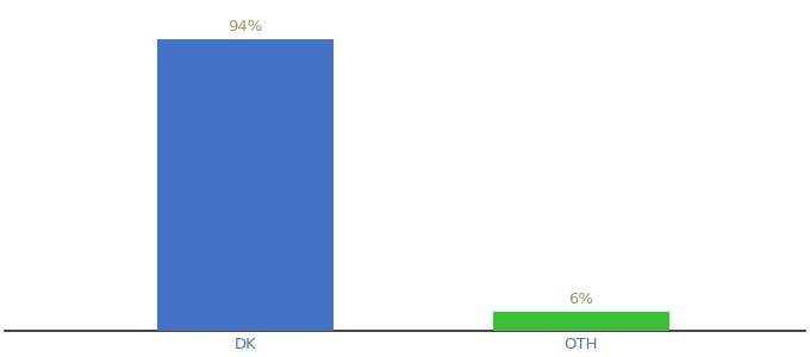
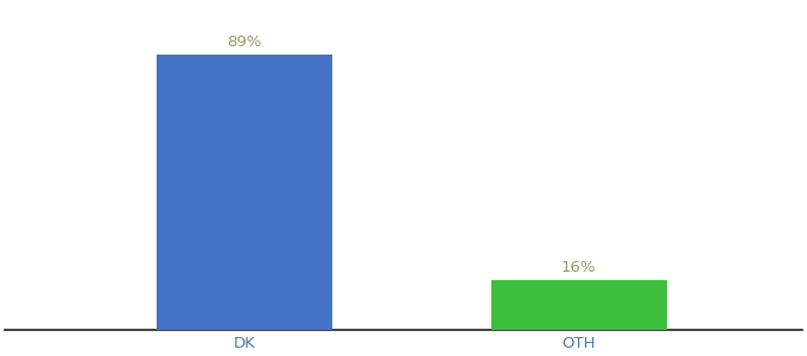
DK: 94% -> 89%
OTH: 6% -> 16%
